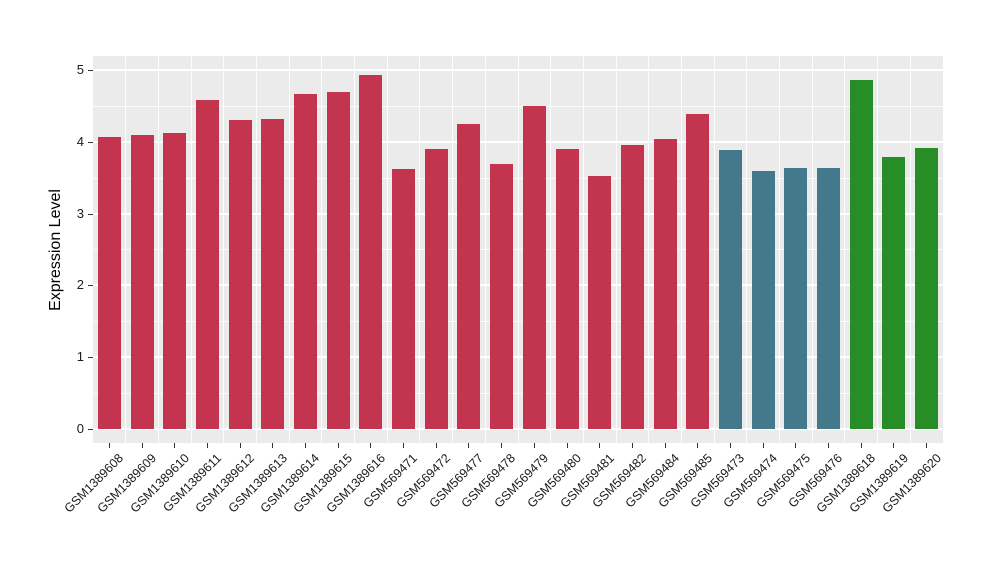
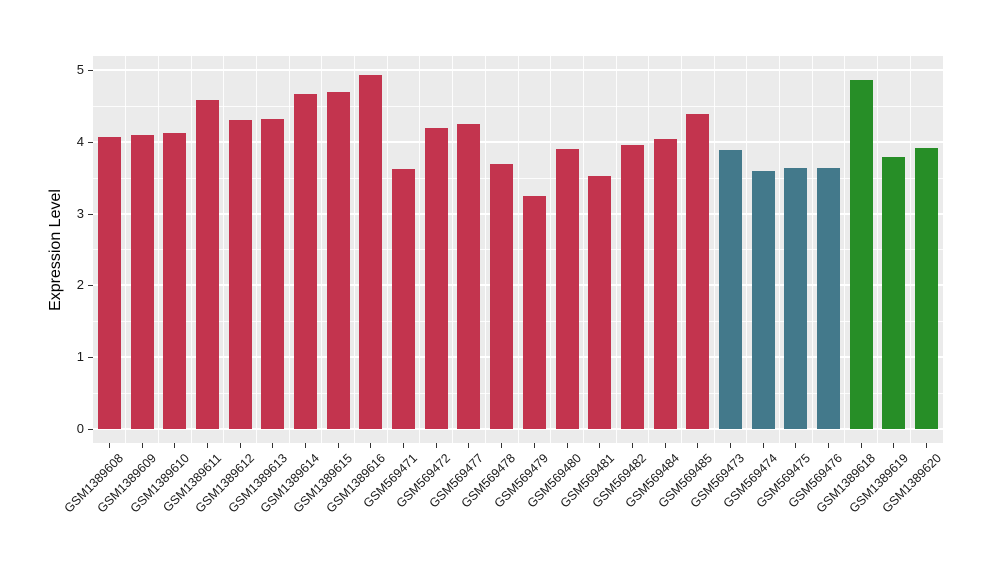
GSM569472: 3.9 -> 4.2
GSM569479: 4.5 -> 3.2
